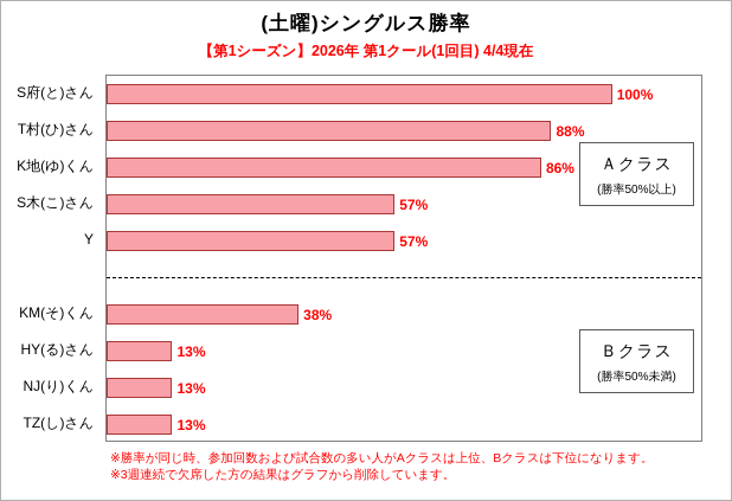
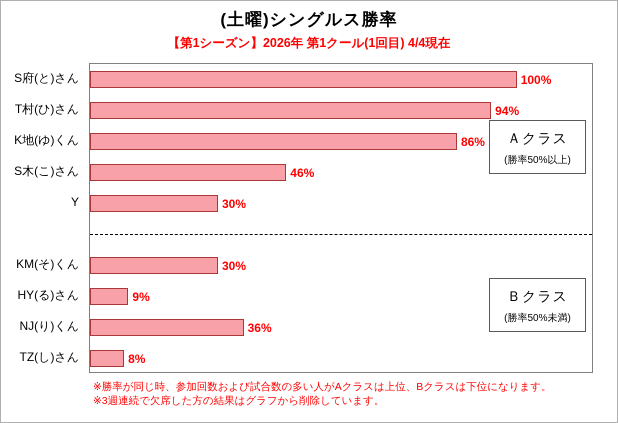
T村(ひ)さん: 88% -> 94%
S木(こ)さん: 57% -> 46%
Y: 57% -> 30%
KM(そ)くん: 38% -> 30%
HY(る)さん: 13% -> 9%
NJ(り)くん: 13% -> 36%
TZ(し)さん: 13% -> 8%
